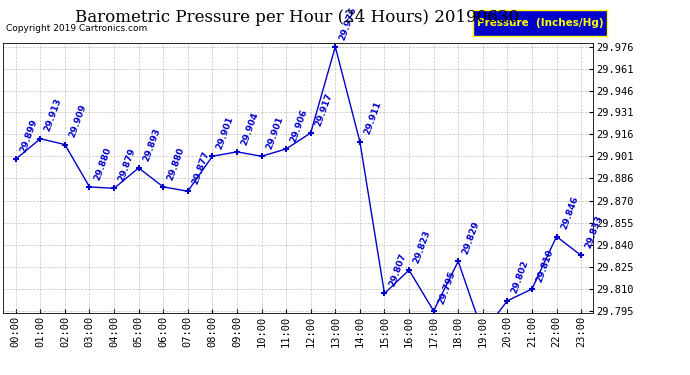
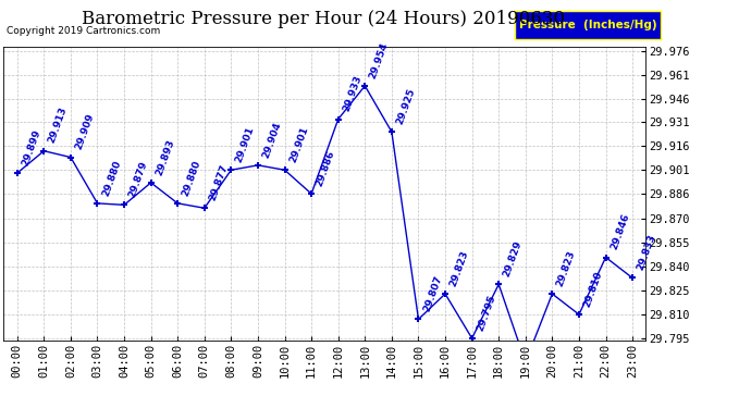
11:00: 29.906 -> 29.886
12:00: 29.917 -> 29.933
13:00: 29.976 -> 29.954
14:00: 29.911 -> 29.925
20:00: 29.802 -> 29.823
